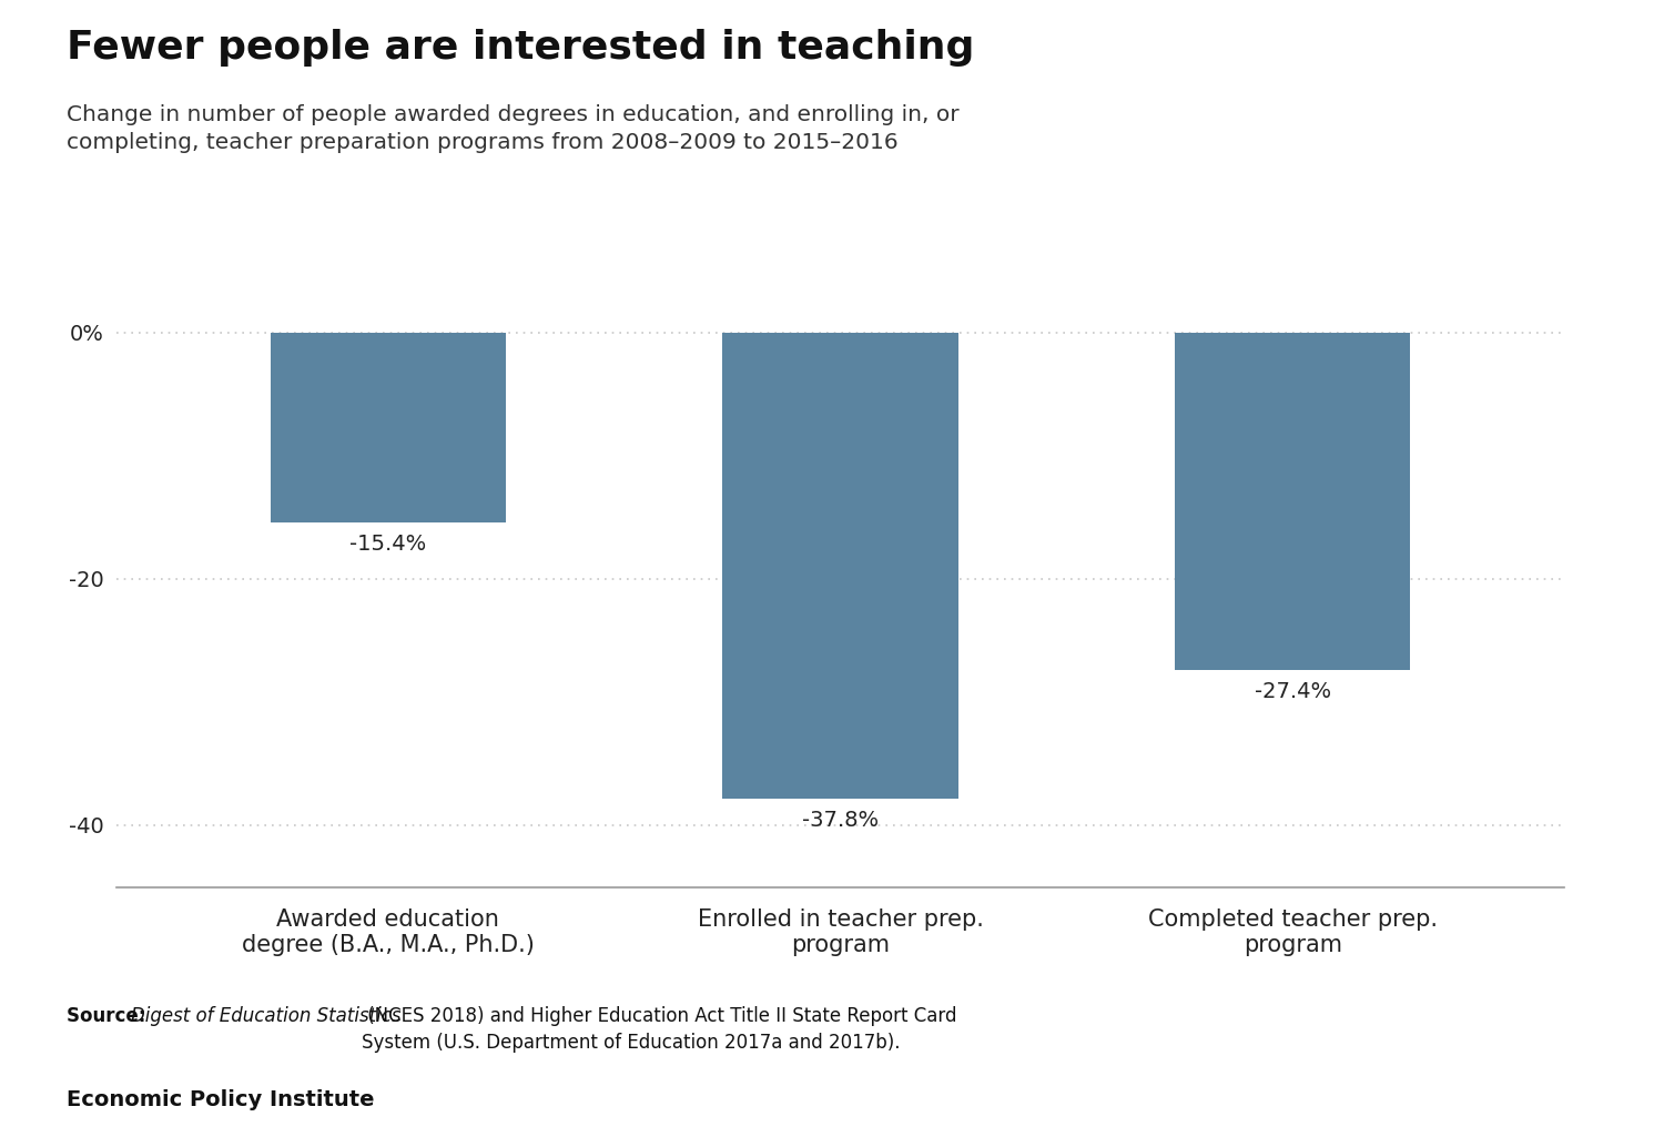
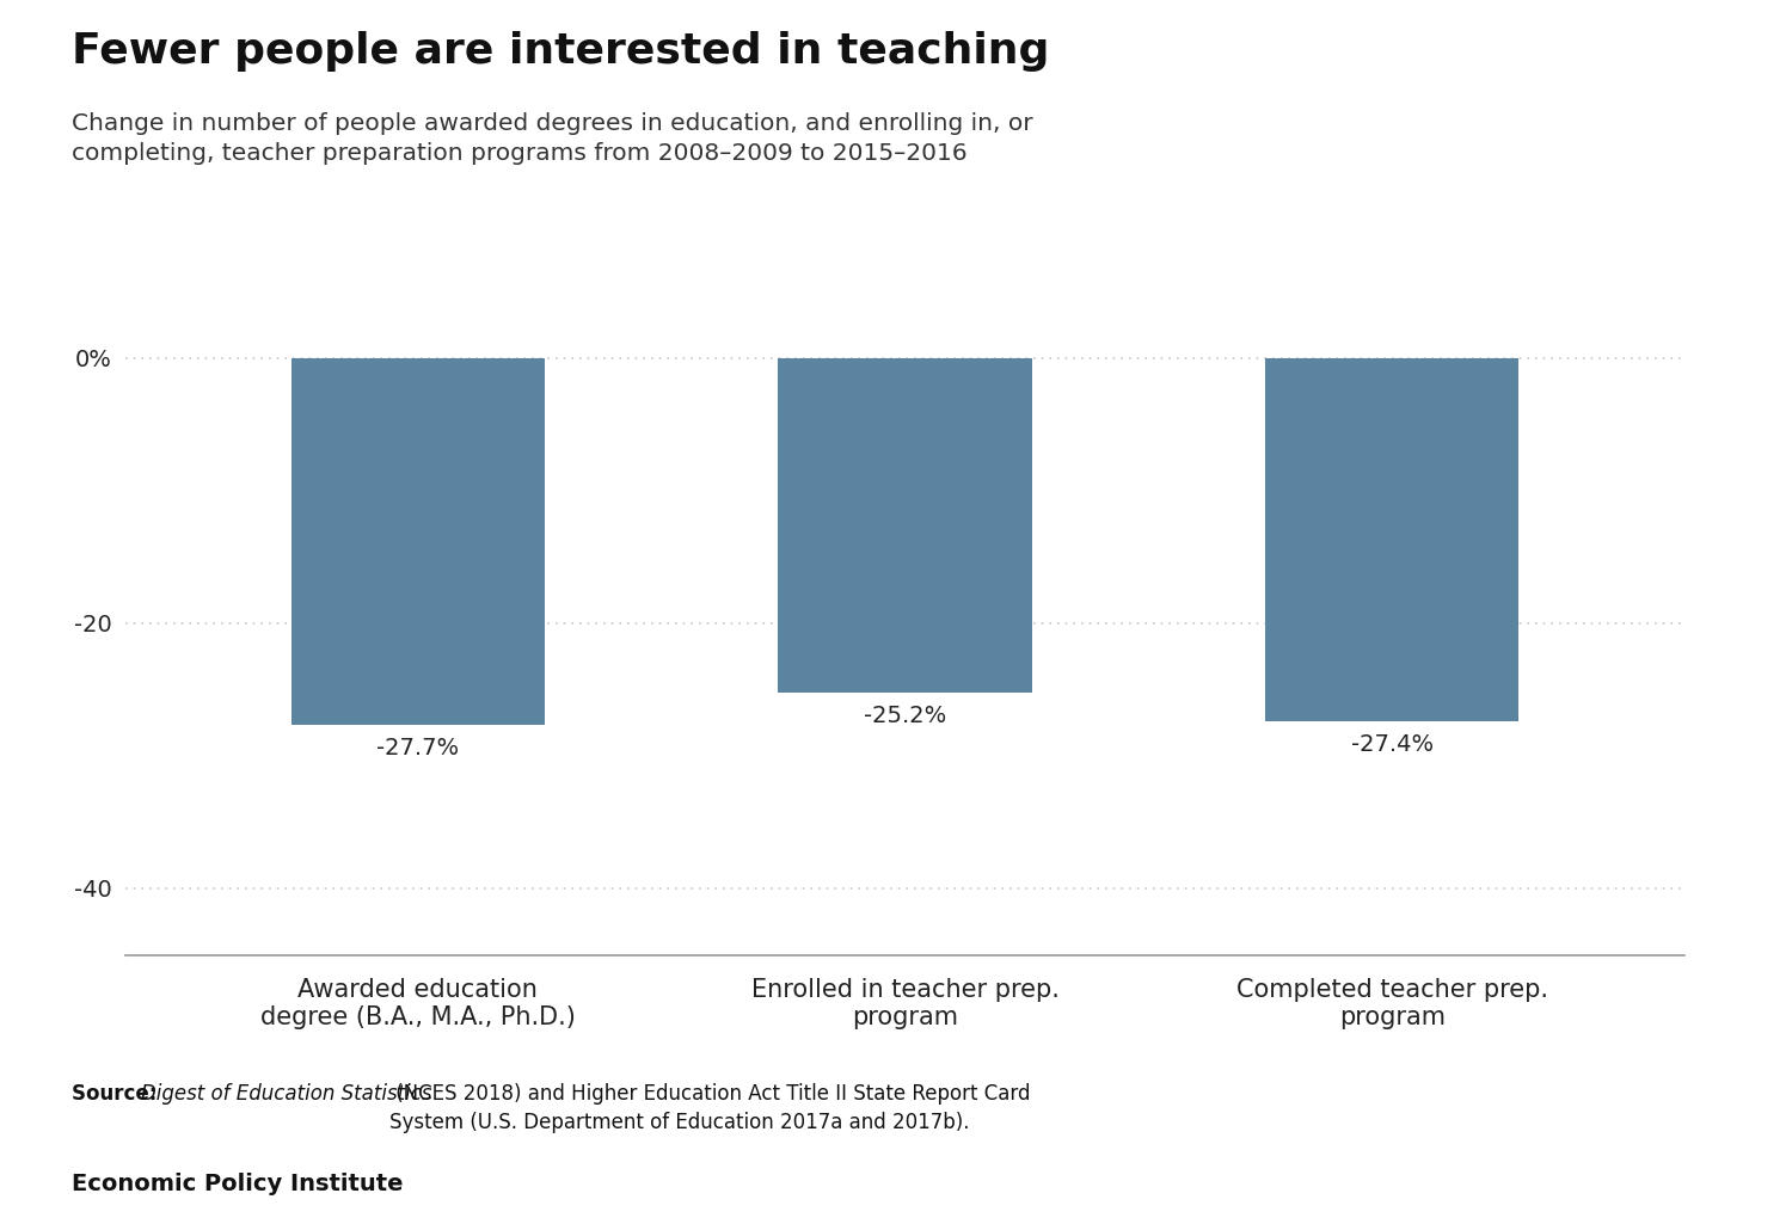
Awarded education degree (B.A., M.A., Ph.D.): -15.4% -> -27.7%
Enrolled in teacher prep. program: -37.8% -> -25.2%
